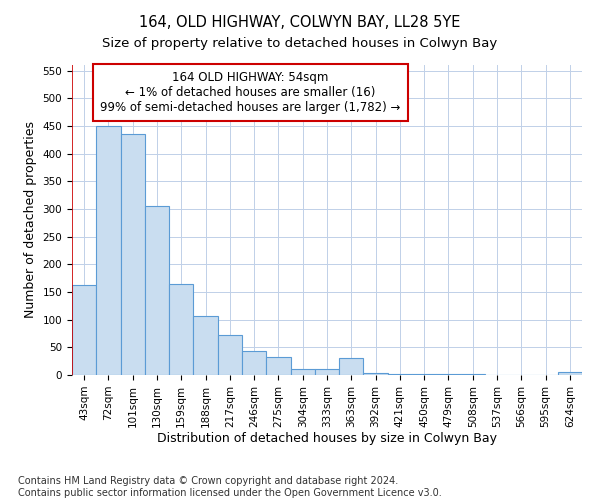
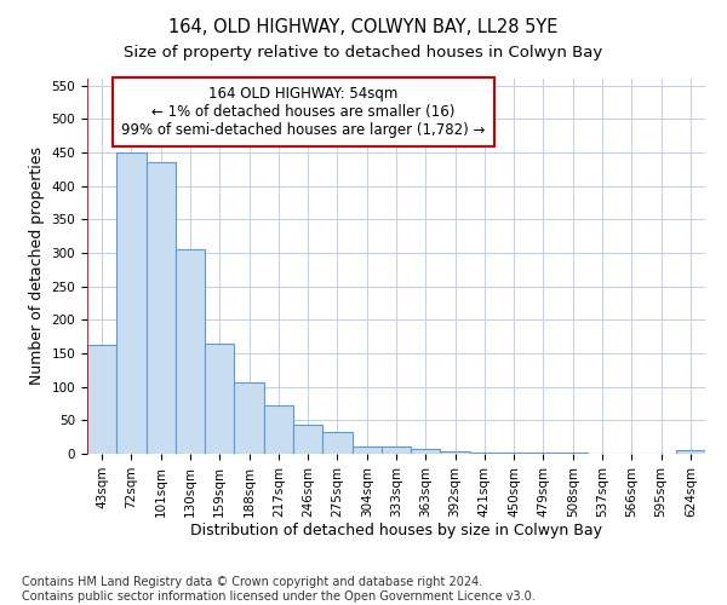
363sqm: 30 -> 8
